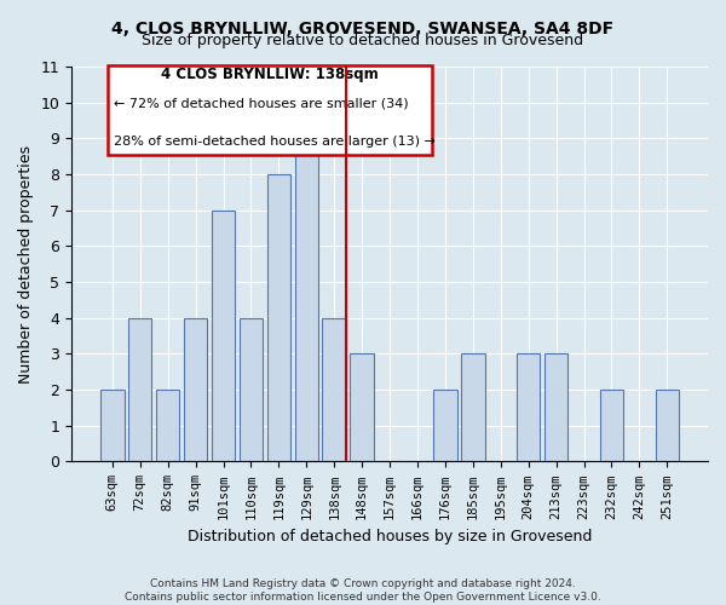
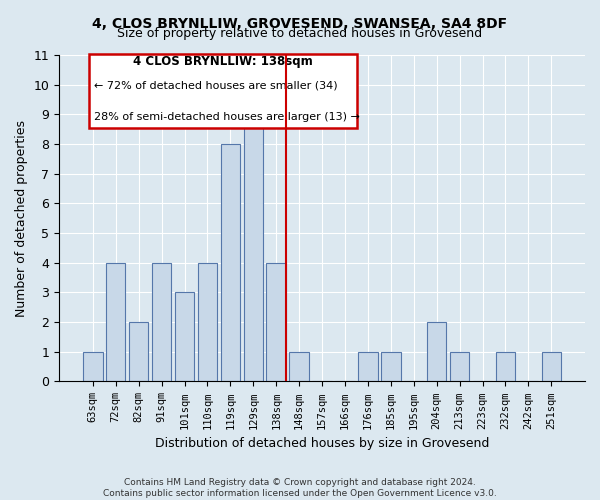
63sqm: 2 -> 1
101sqm: 7 -> 3
148sqm: 3 -> 1
176sqm: 2 -> 1
185sqm: 3 -> 1
204sqm: 3 -> 2
213sqm: 3 -> 1
232sqm: 2 -> 1
251sqm: 2 -> 1
